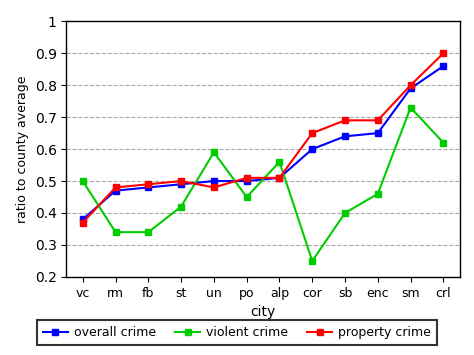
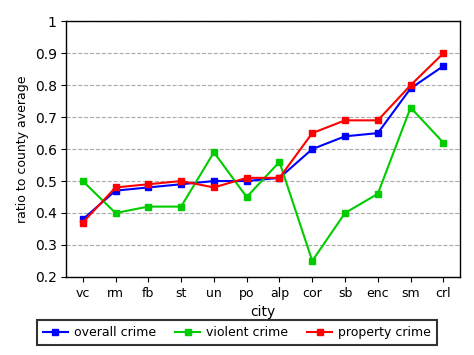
violent crime/rm: 0.34 -> 0.40
violent crime/fb: 0.34 -> 0.42
